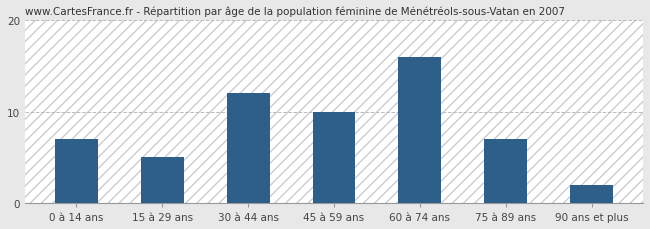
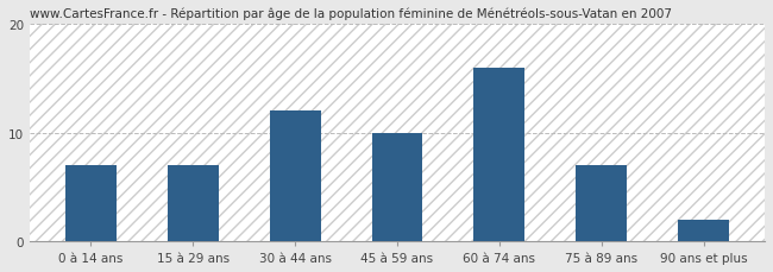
15 à 29 ans: 5 -> 7
